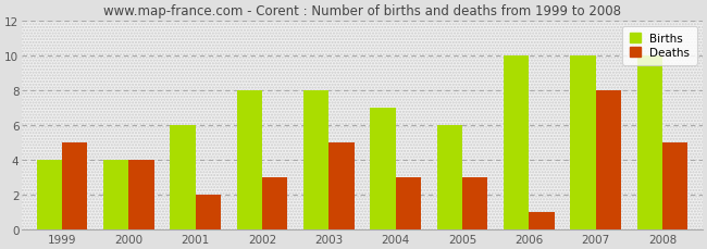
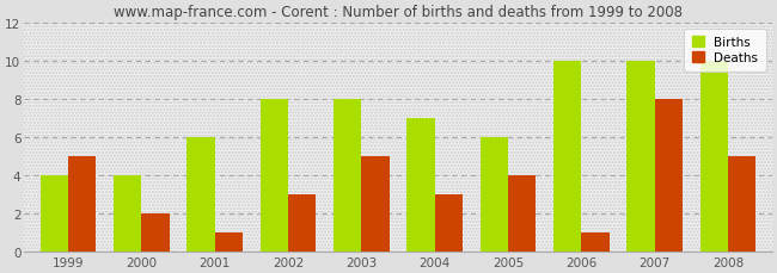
Deaths/2000: 4 -> 2
Deaths/2001: 2 -> 1
Deaths/2005: 3 -> 4
